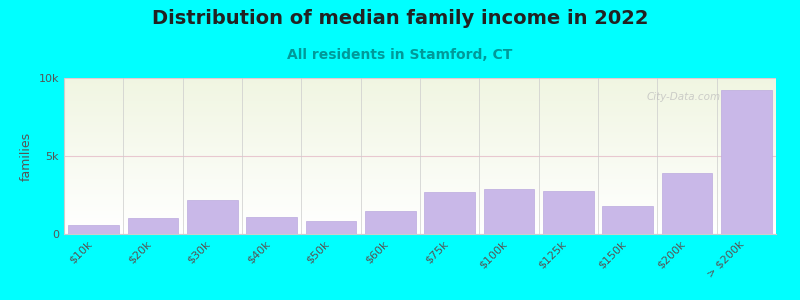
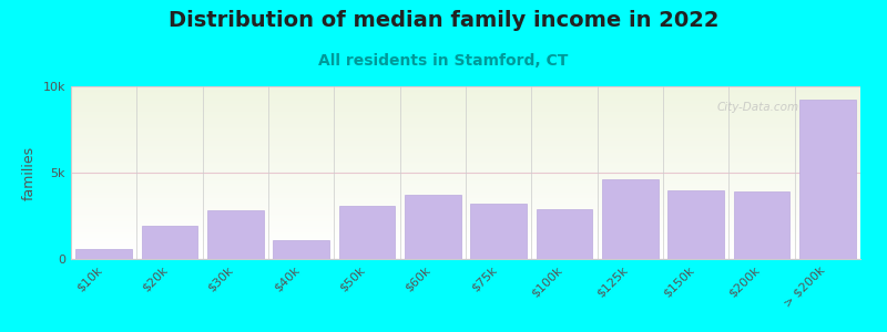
$20k: 1.0k -> 1.9k
$30k: 2.2k -> 2.8k
$50k: 0.8k -> 3.1k
$60k: 1.5k -> 3.7k
$75k: 2.7k -> 3.2k
$125k: 2.8k -> 4.6k
$150k: 1.8k -> 4.0k
